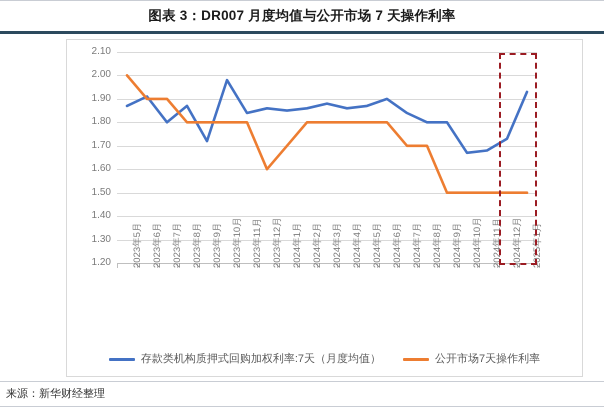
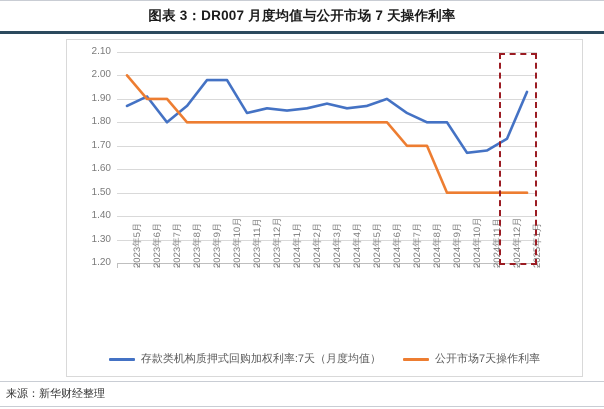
存款类机构质押式回购加权利率:7天（月度均值）/2023年9月: 1.72 -> 1.98
公开市场7天操作利率/2023年12月: 1.6 -> 1.8
公开市场7天操作利率/2024年1月: 1.7 -> 1.8
